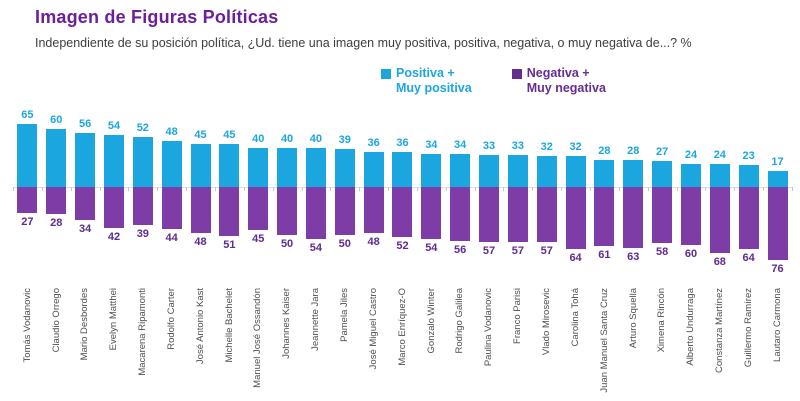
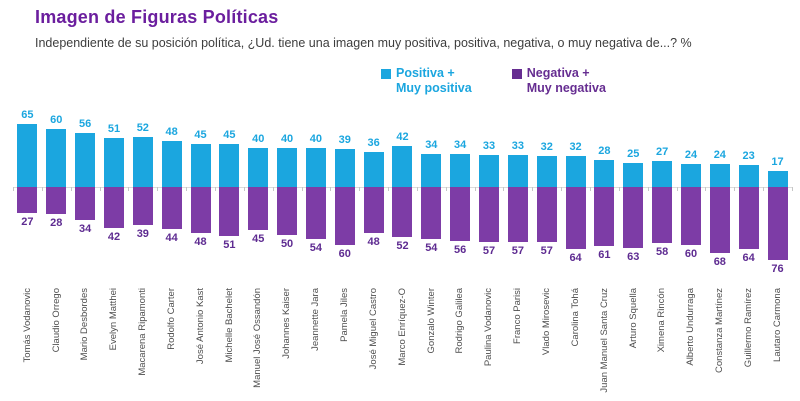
Positiva + Muy positiva/Evelyn Matthei: 54 -> 51
Negativa + Muy negativa/Pamela Jiles: 50 -> 60
Positiva + Muy positiva/Marco Enríquez-O: 36 -> 42
Positiva + Muy positiva/Arturo Squella: 28 -> 25
